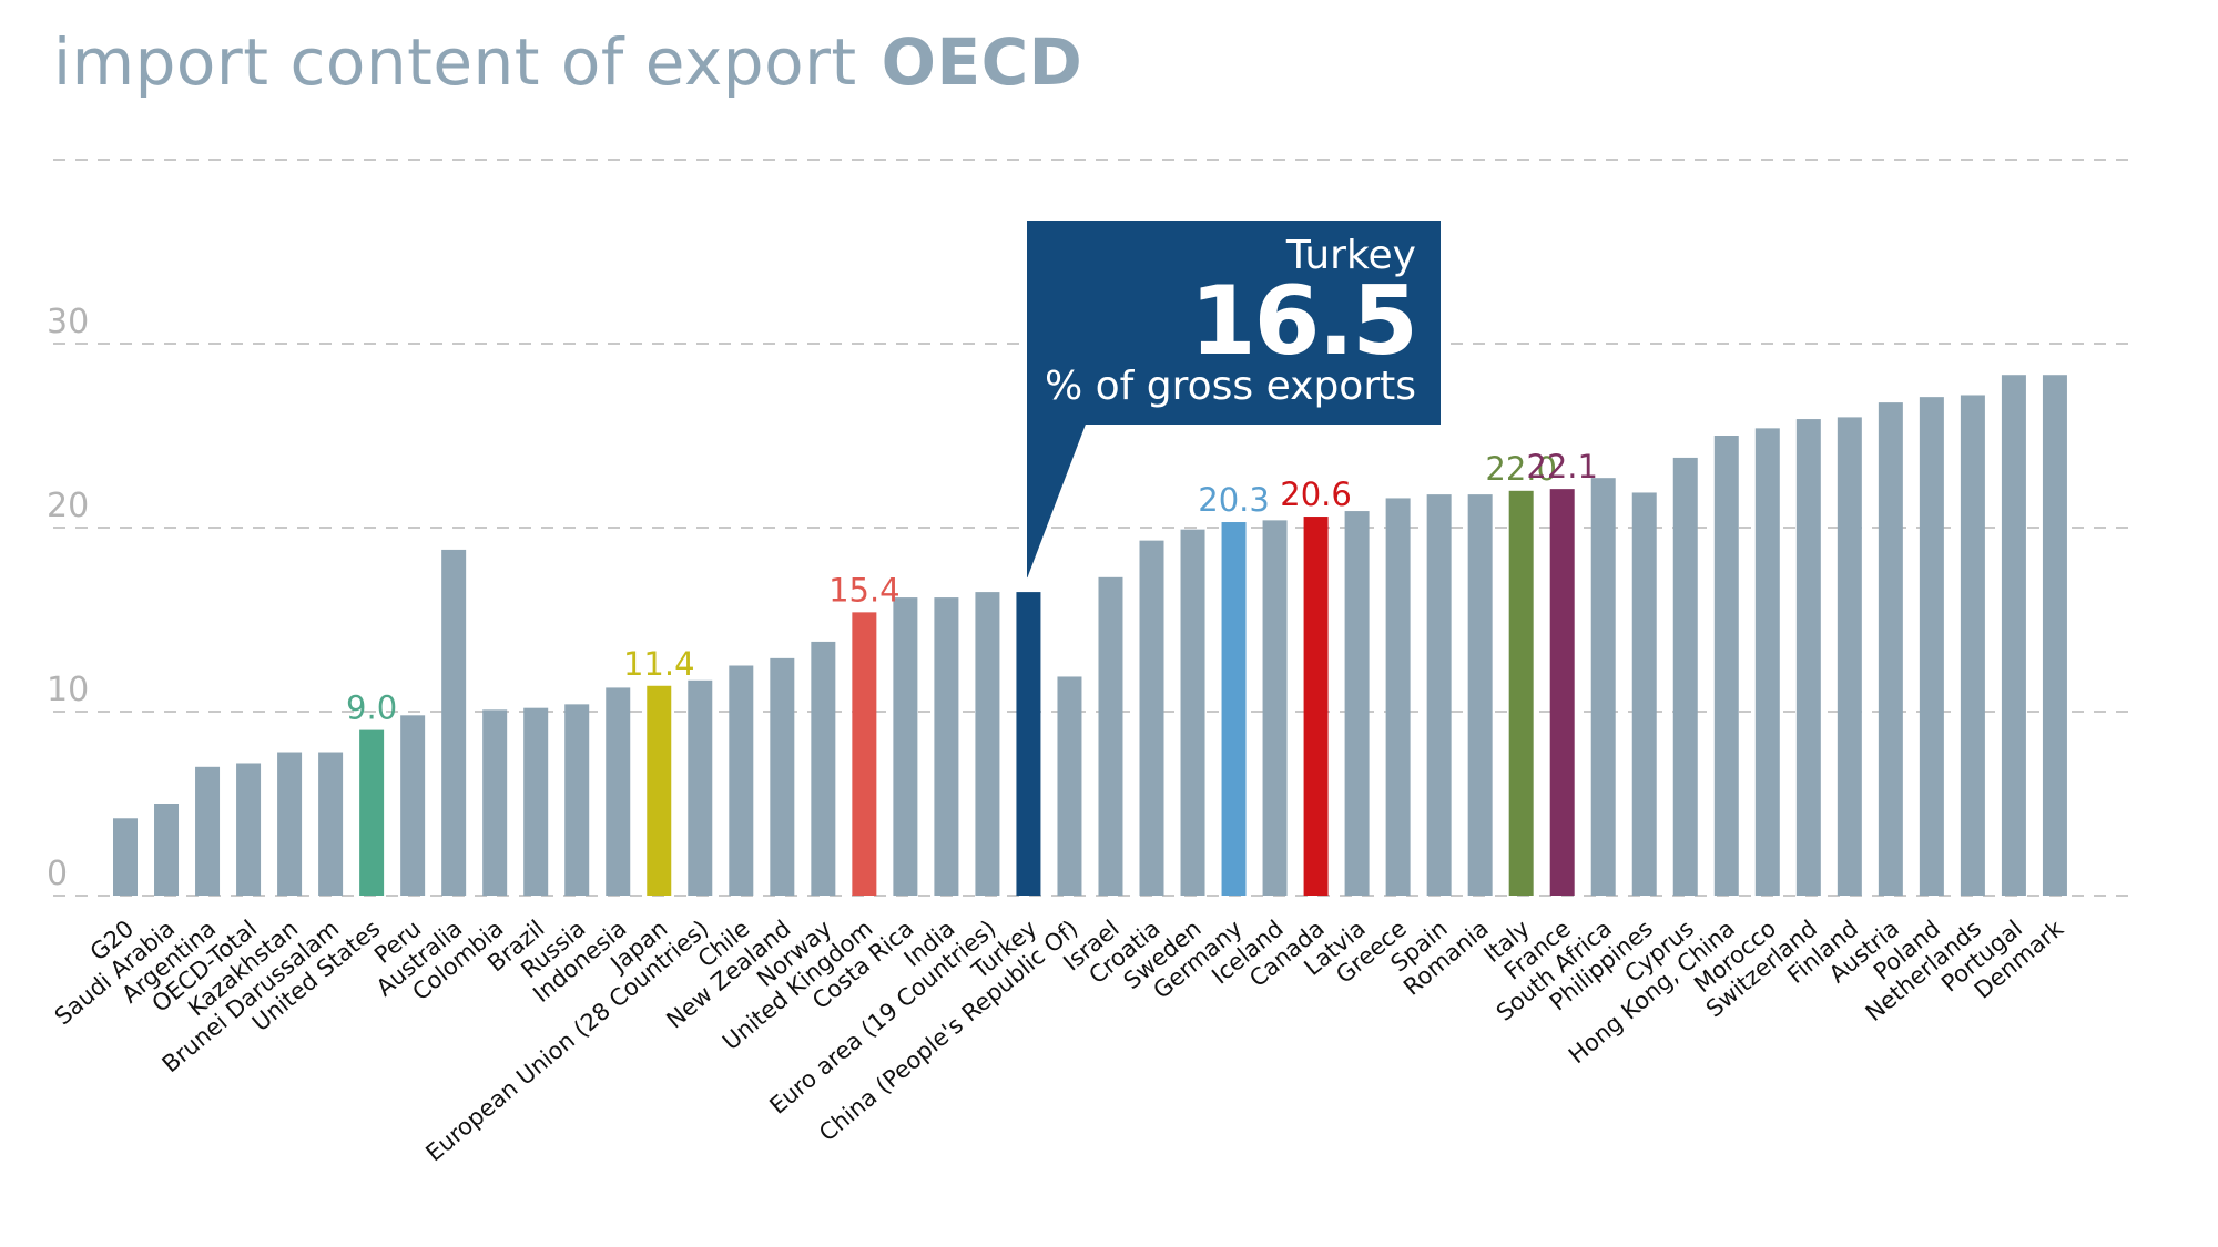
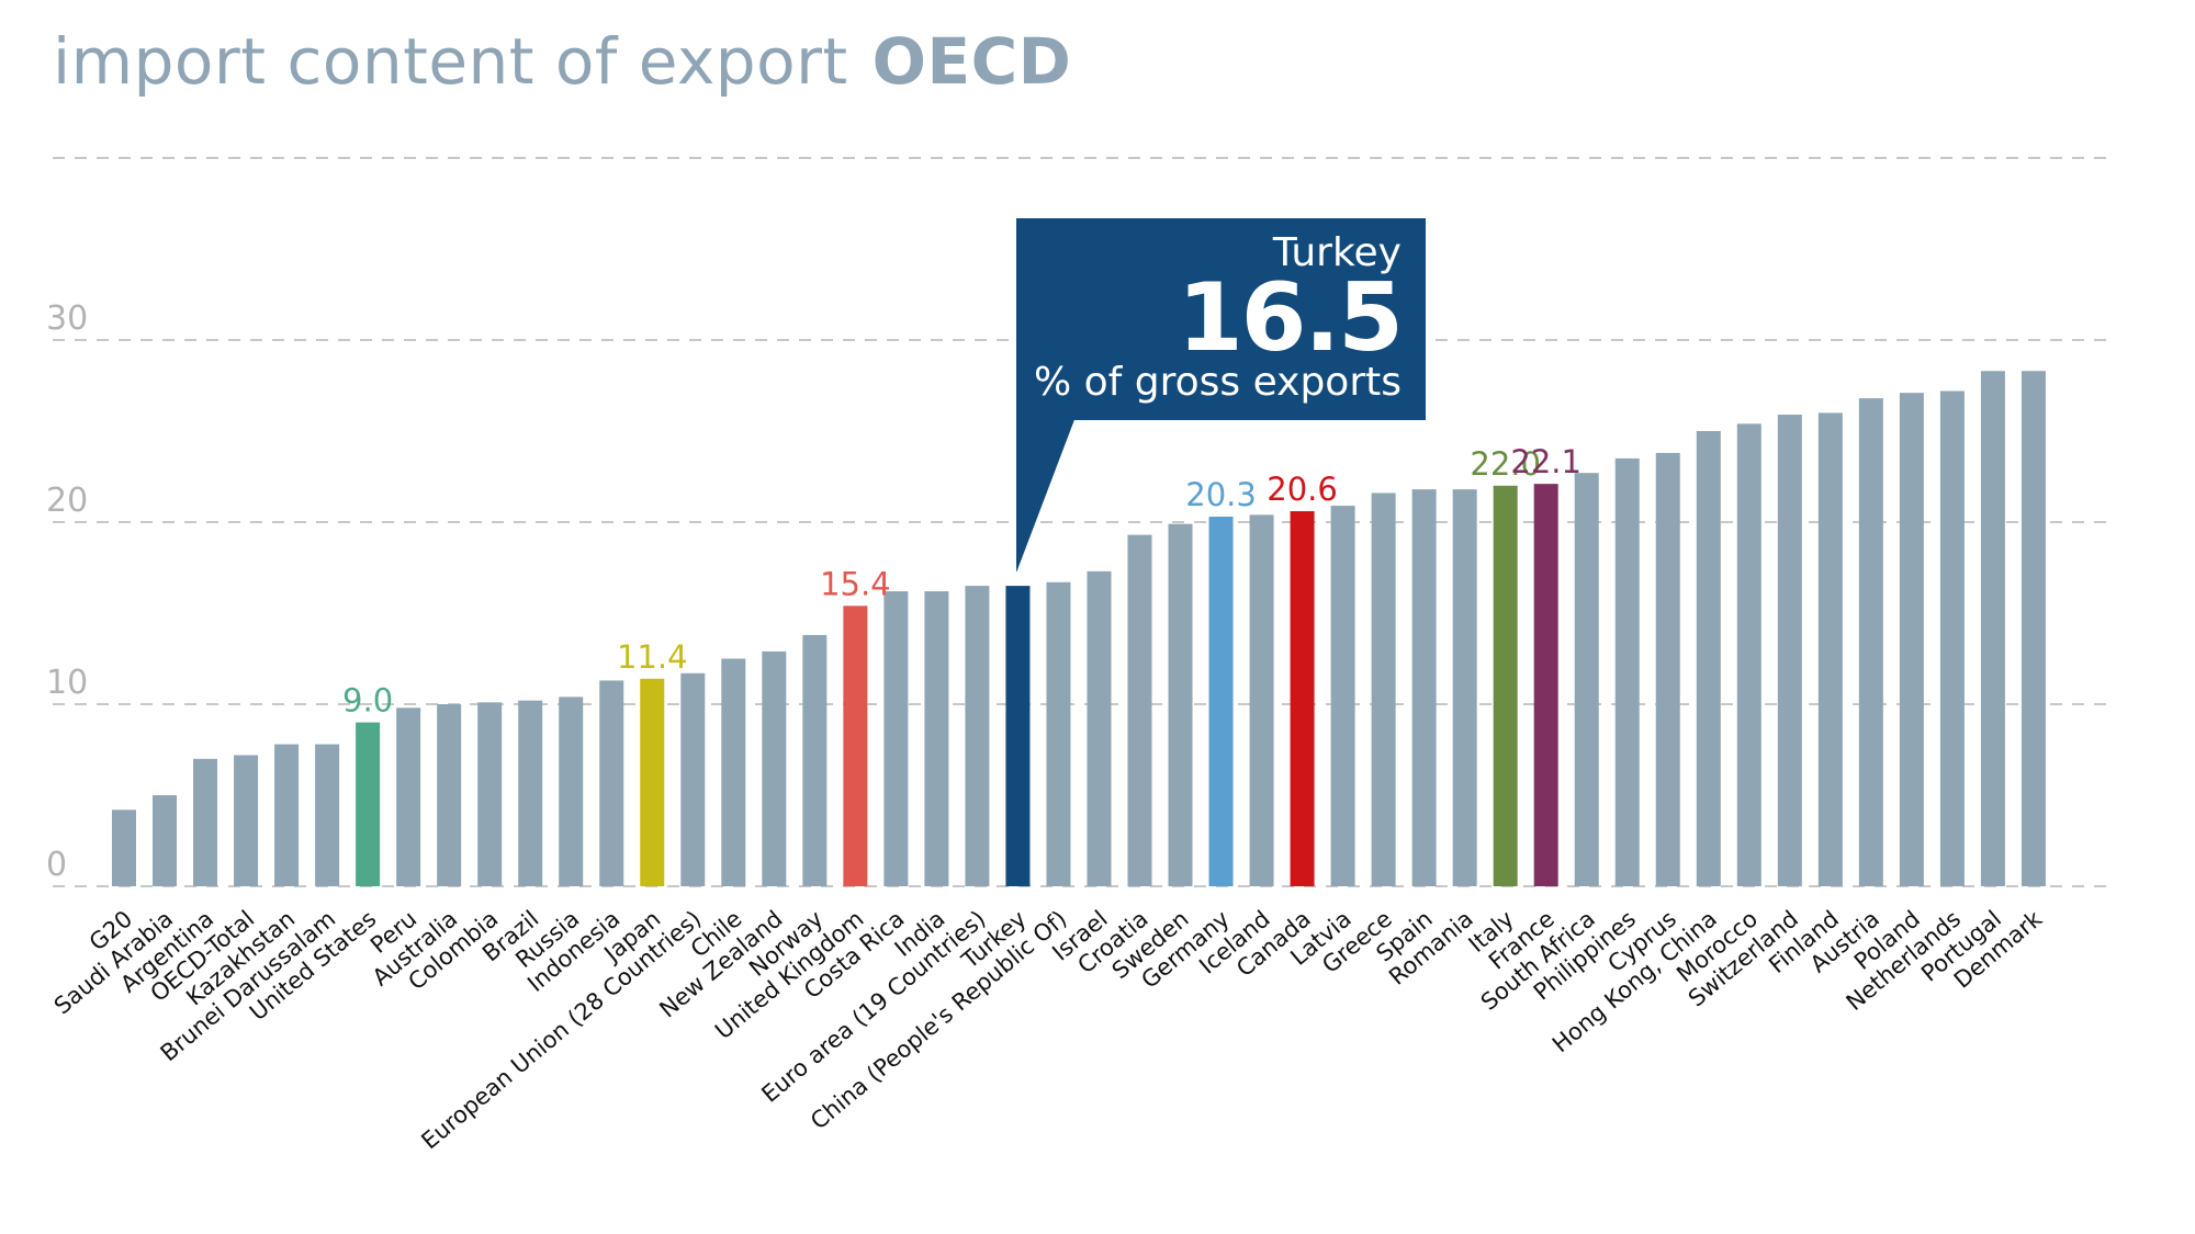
Australia: 18.8 -> 10.0
China (People's Republic Of): 11.9 -> 16.7
Philippines: 21.9 -> 23.5
